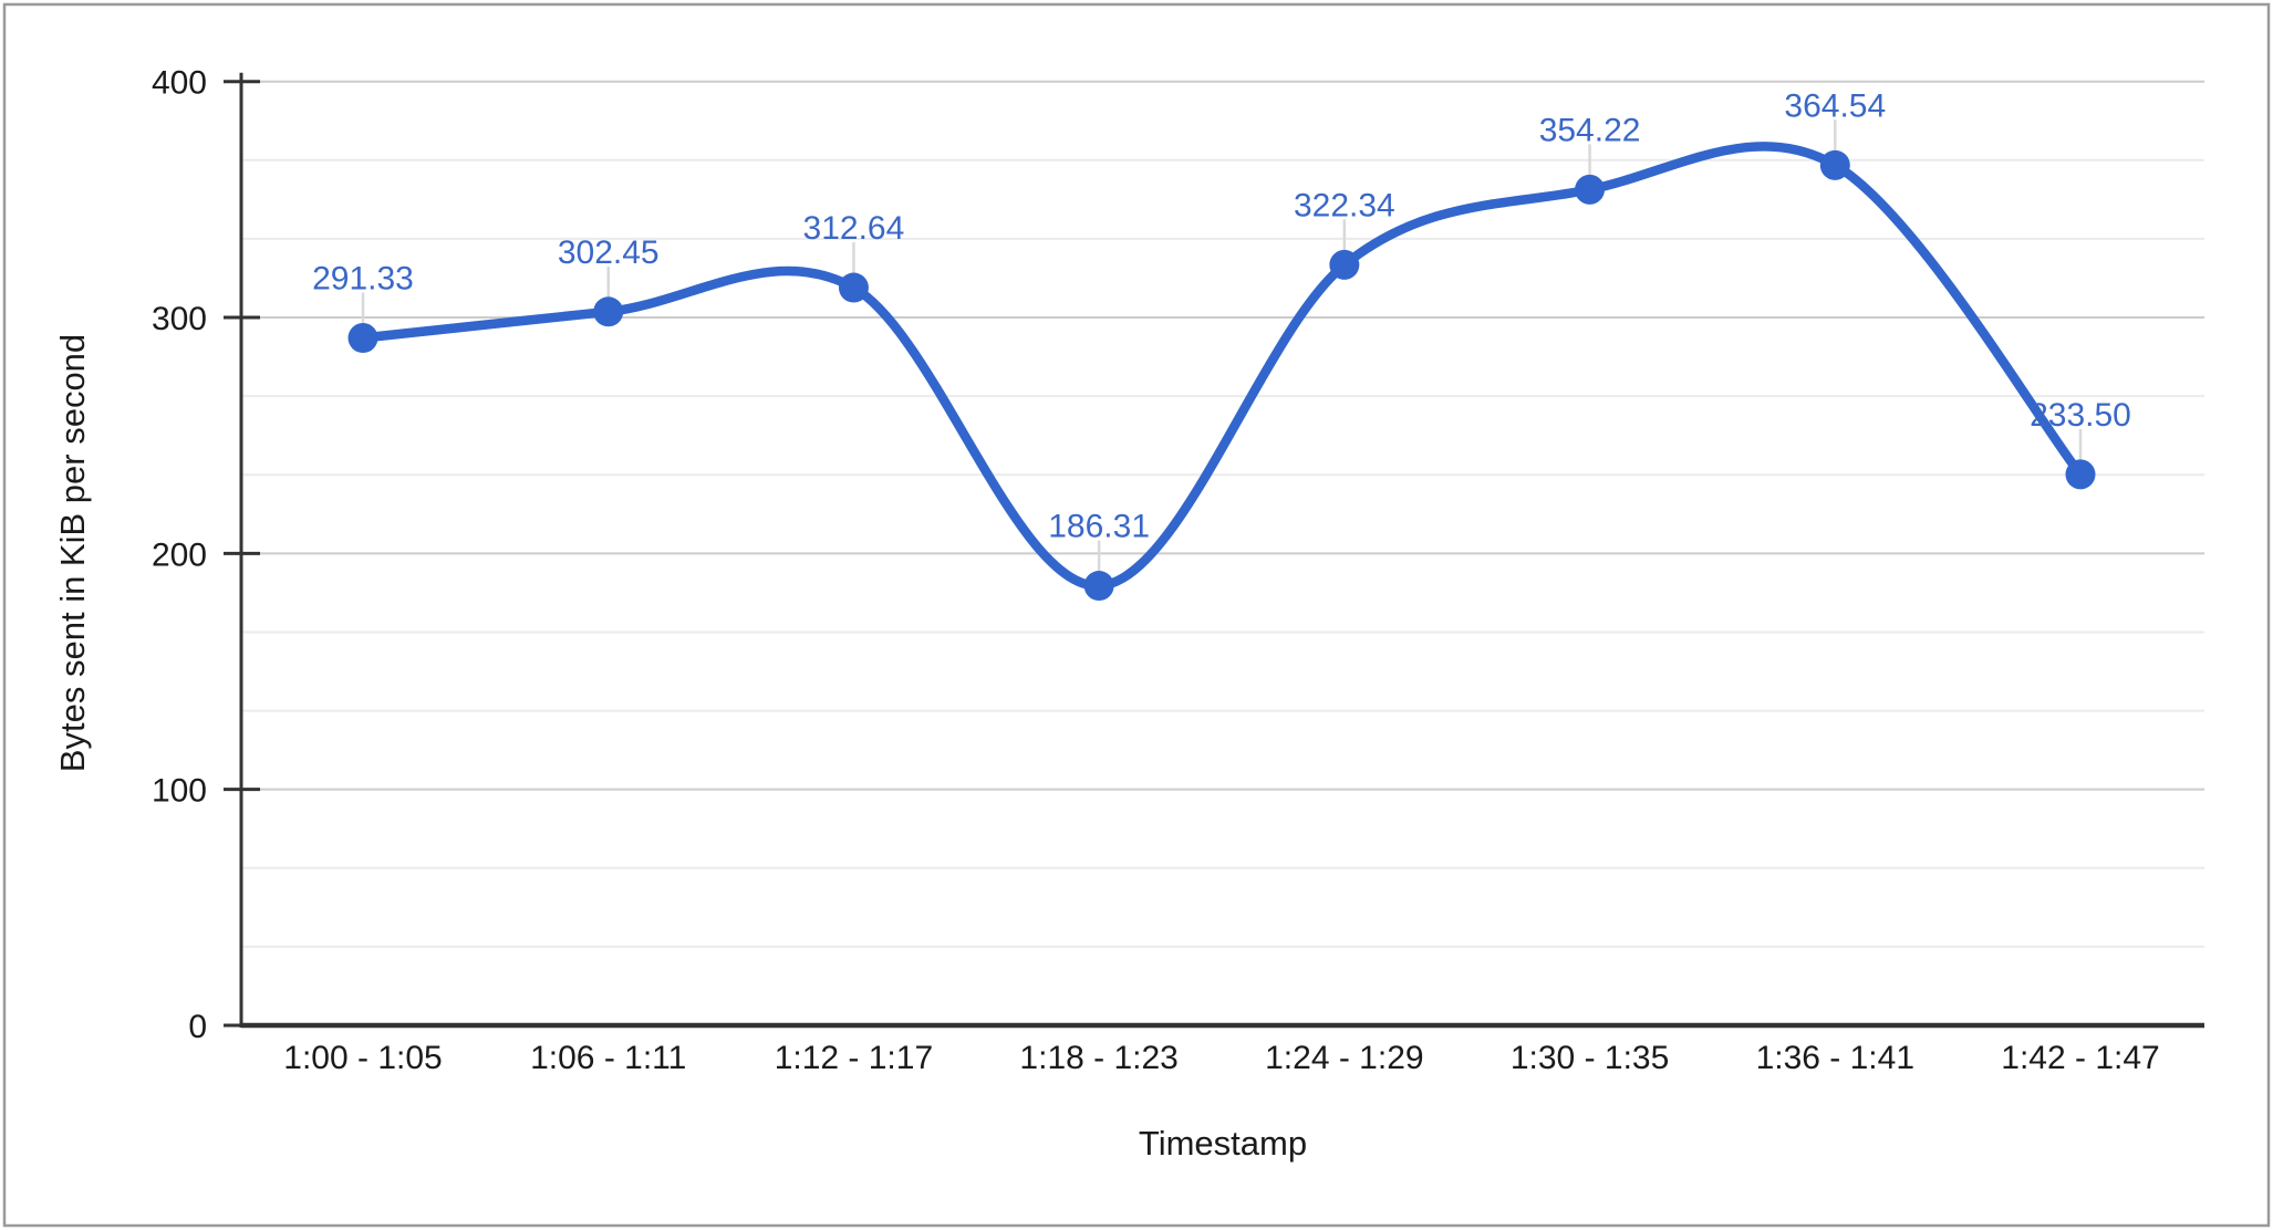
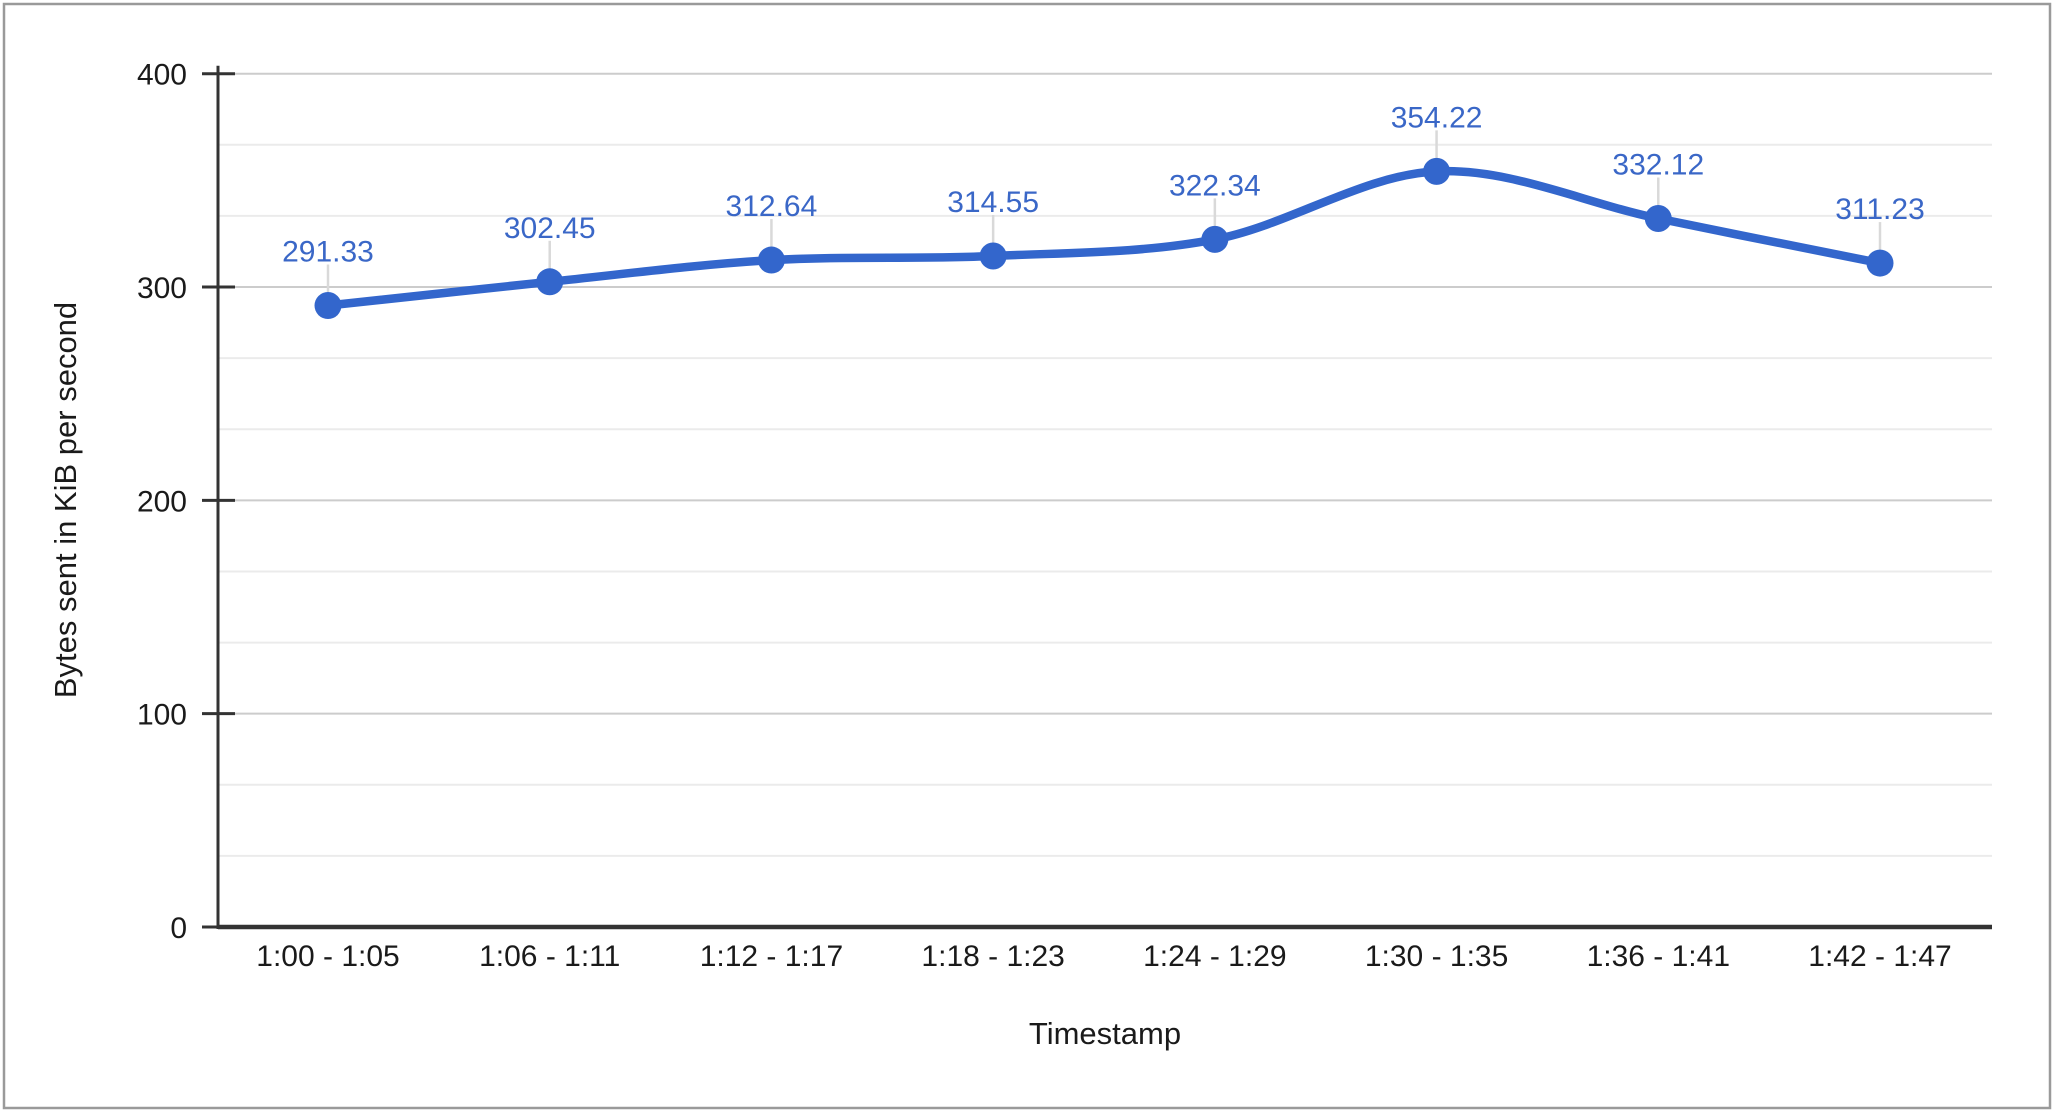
1:18 - 1:23: 186.31 -> 314.55
1:36 - 1:41: 364.54 -> 332.12
1:42 - 1:47: 233.50 -> 311.23
